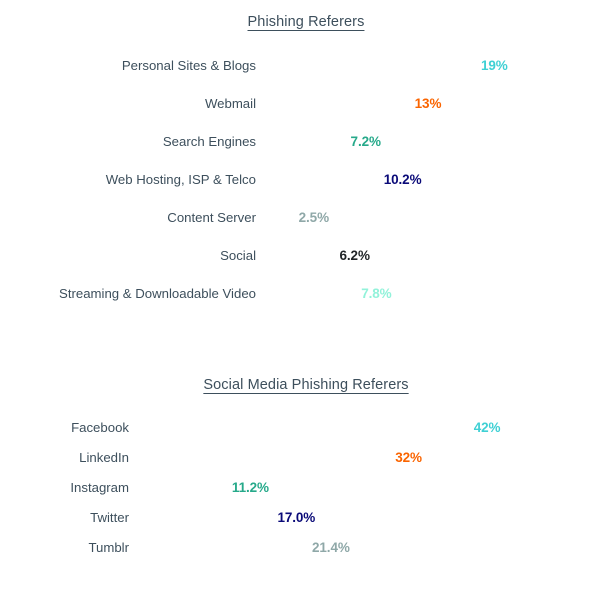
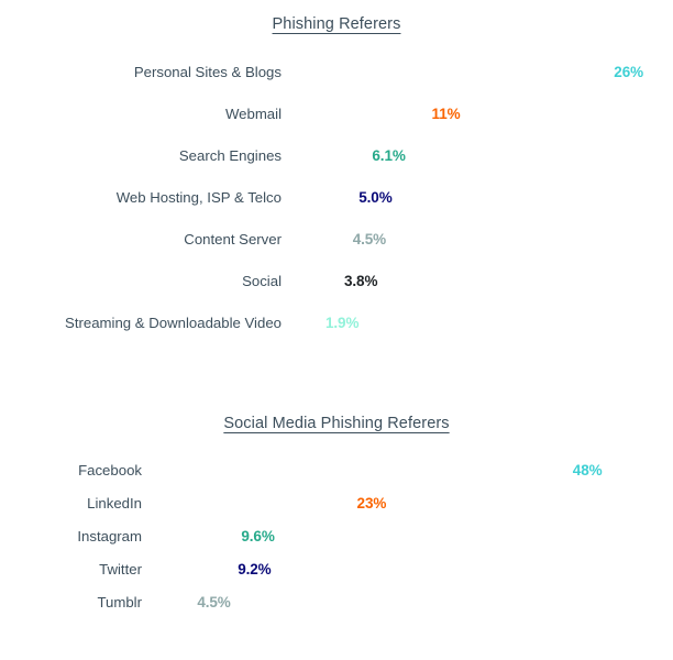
Phishing Referers/Personal Sites & Blogs: 19% -> 26%
Phishing Referers/Webmail: 13% -> 11%
Phishing Referers/Search Engines: 7.2% -> 6.1%
Phishing Referers/Web Hosting, ISP & Telco: 10.2% -> 5.0%
Phishing Referers/Content Server: 2.5% -> 4.5%
Phishing Referers/Social: 6.2% -> 3.8%
Phishing Referers/Streaming & Downloadable Video: 7.8% -> 1.9%
Social Media Phishing Referers/Facebook: 42% -> 48%
Social Media Phishing Referers/LinkedIn: 32% -> 23%
Social Media Phishing Referers/Instagram: 11.2% -> 9.6%
Social Media Phishing Referers/Twitter: 17.0% -> 9.2%
Social Media Phishing Referers/Tumblr: 21.4% -> 4.5%
